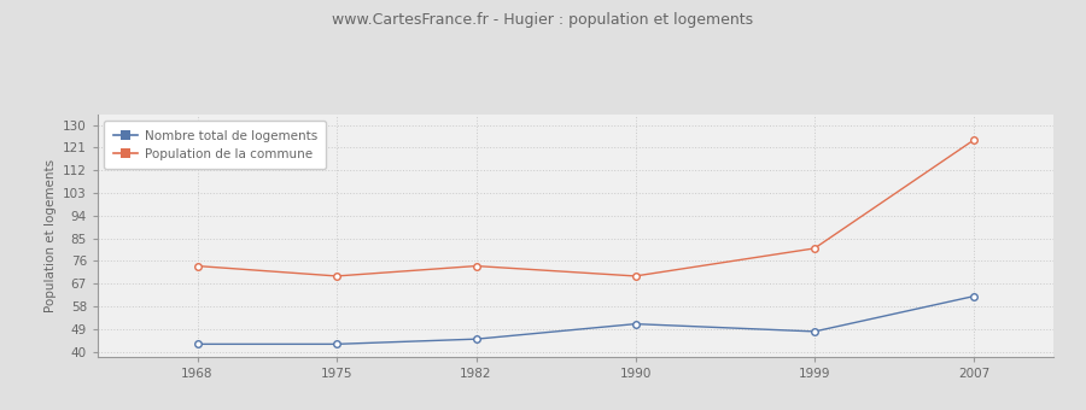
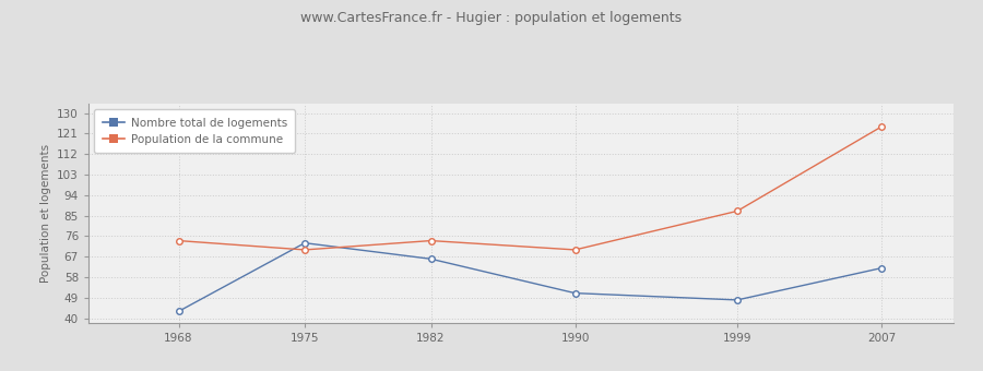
Nombre total de logements/1975: 43 -> 73
Nombre total de logements/1982: 45 -> 66
Population de la commune/1999: 81 -> 87
